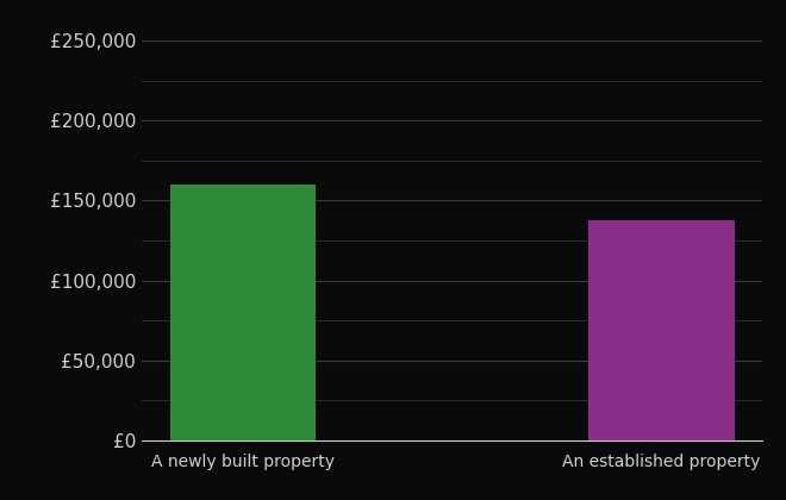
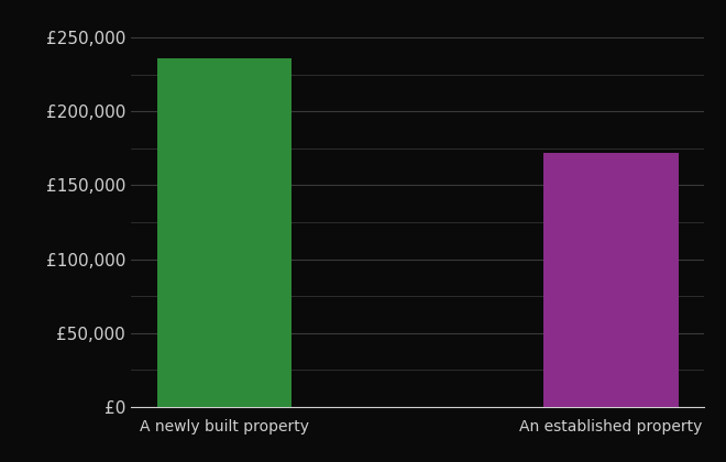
A newly built property: £160,000 -> £236,000
An established property: £138,000 -> £172,000
